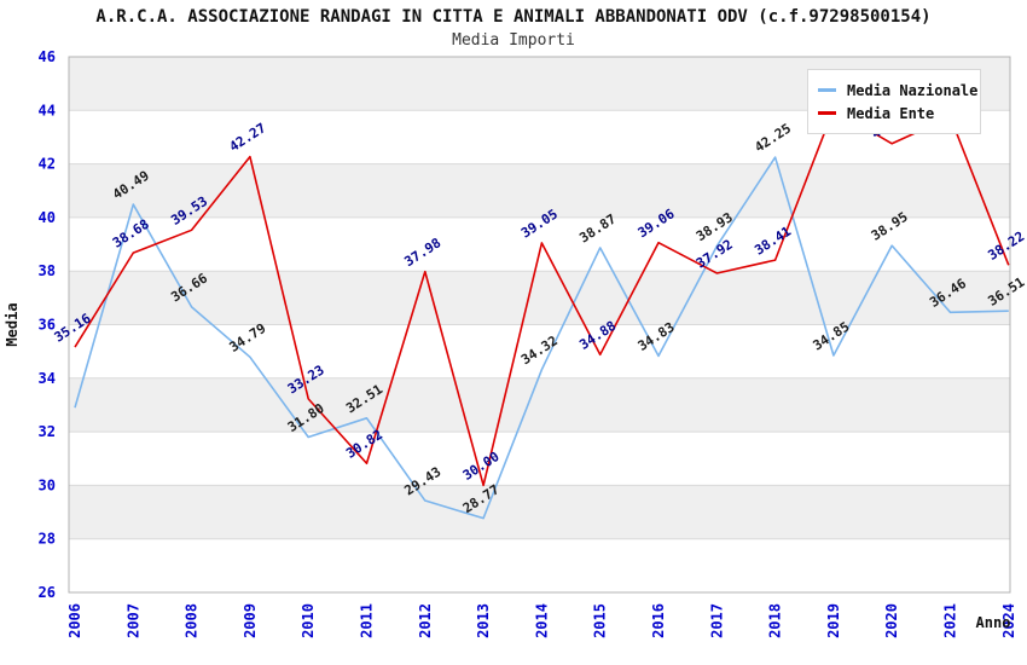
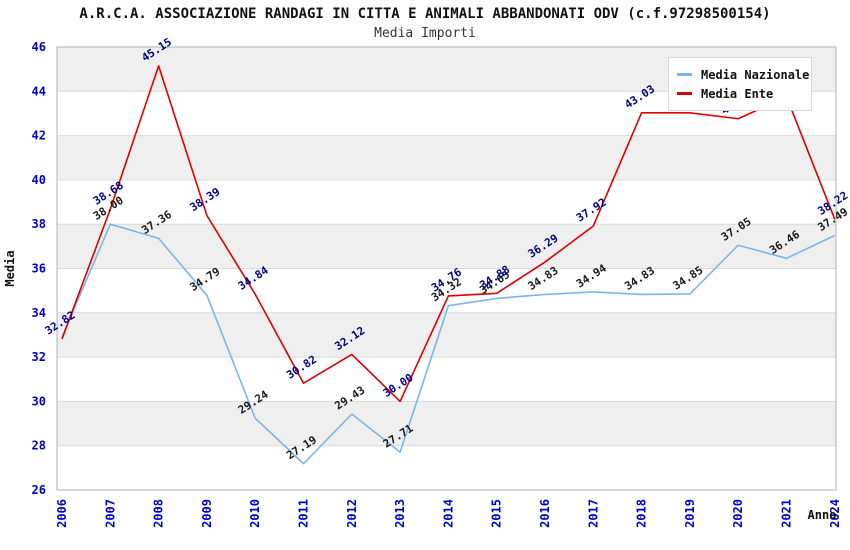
Media Ente/2006: 35.16 -> 32.82
Media Nazionale/2007: 40.49 -> 38.00
Media Nazionale/2008: 36.66 -> 37.36
Media Ente/2008: 39.53 -> 45.15
Media Ente/2009: 42.27 -> 38.39
Media Nazionale/2010: 31.80 -> 29.24
Media Ente/2010: 33.23 -> 34.84
Media Nazionale/2011: 32.51 -> 27.19
Media Ente/2012: 37.98 -> 32.12
Media Nazionale/2013: 28.77 -> 27.71
Media Ente/2014: 39.05 -> 34.76
Media Nazionale/2015: 38.87 -> 34.65
Media Ente/2016: 39.06 -> 36.29
Media Nazionale/2017: 38.93 -> 34.94
Media Nazionale/2018: 42.25 -> 34.83
Media Ente/2018: 38.41 -> 43.03
Media Ente/2019: 44.04 -> 43.03
Media Nazionale/2020: 38.95 -> 37.05
Media Nazionale/2024: 36.51 -> 37.49
